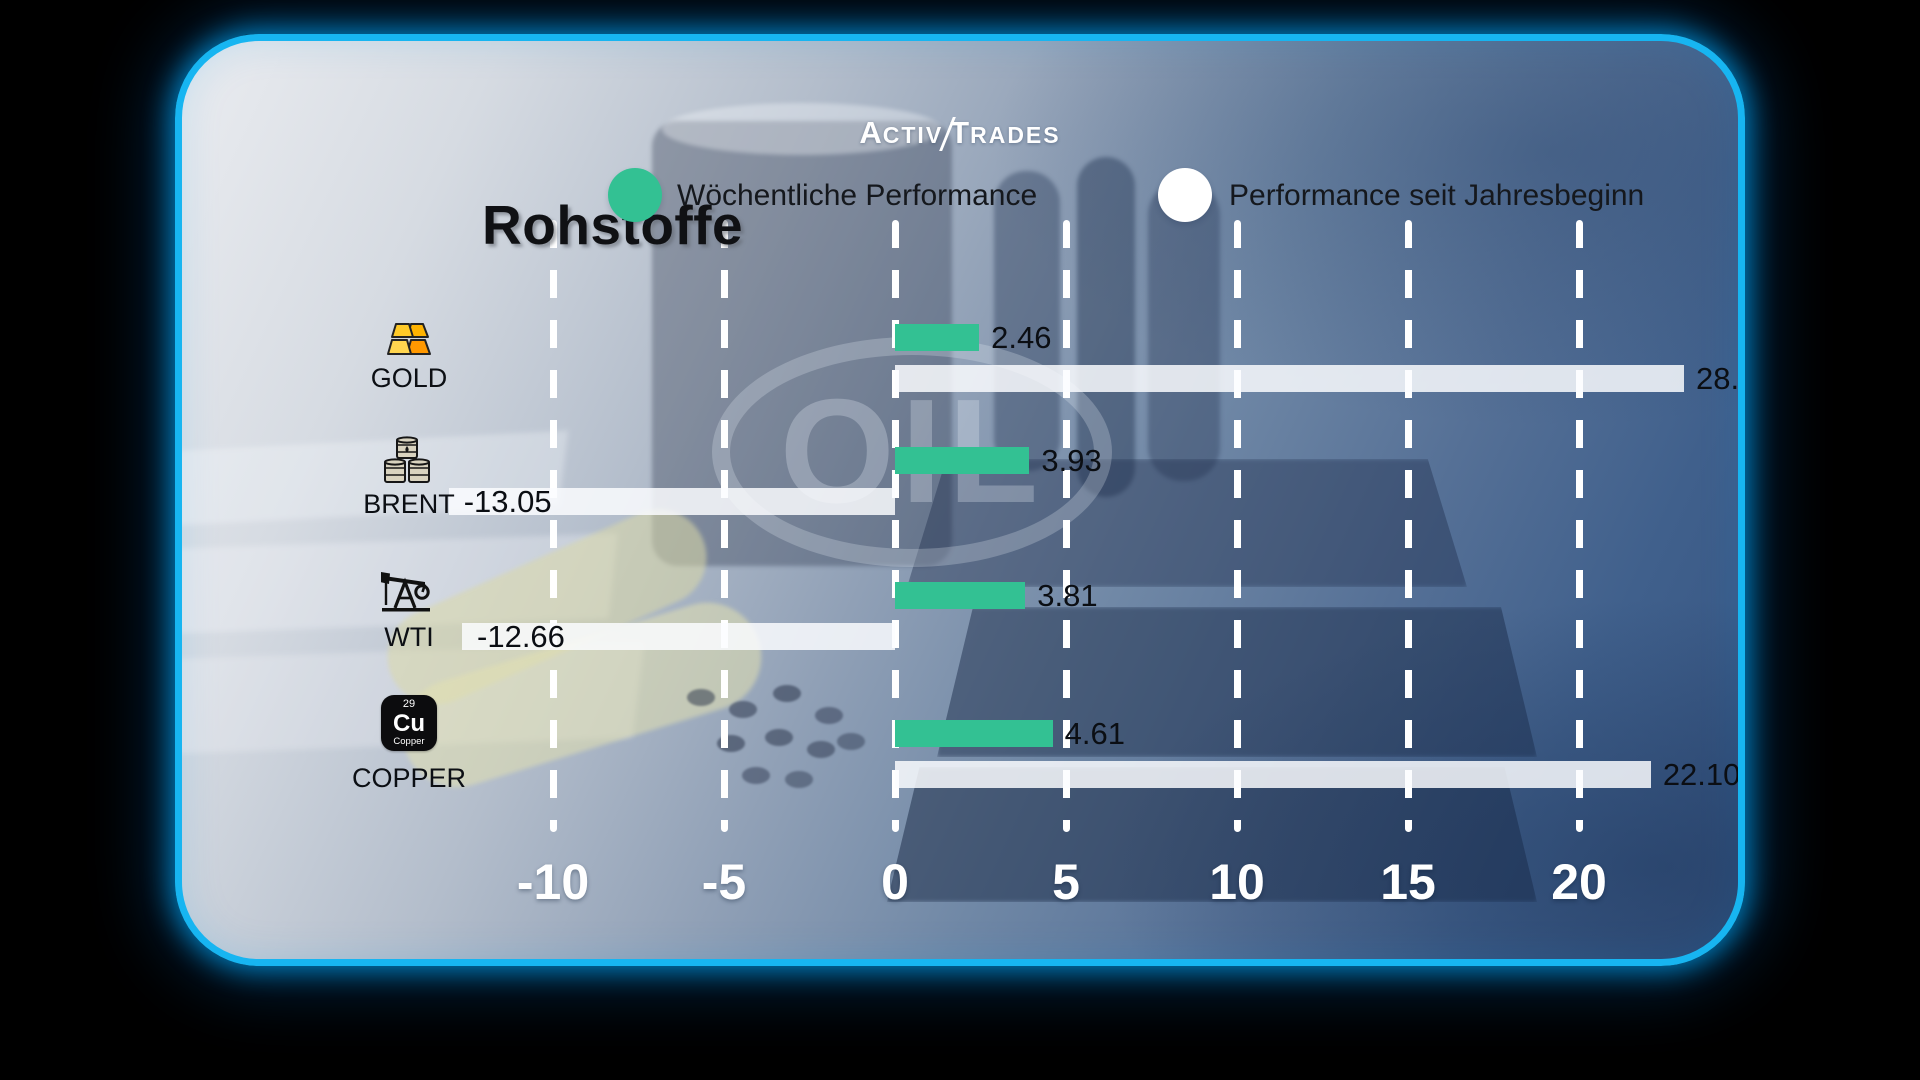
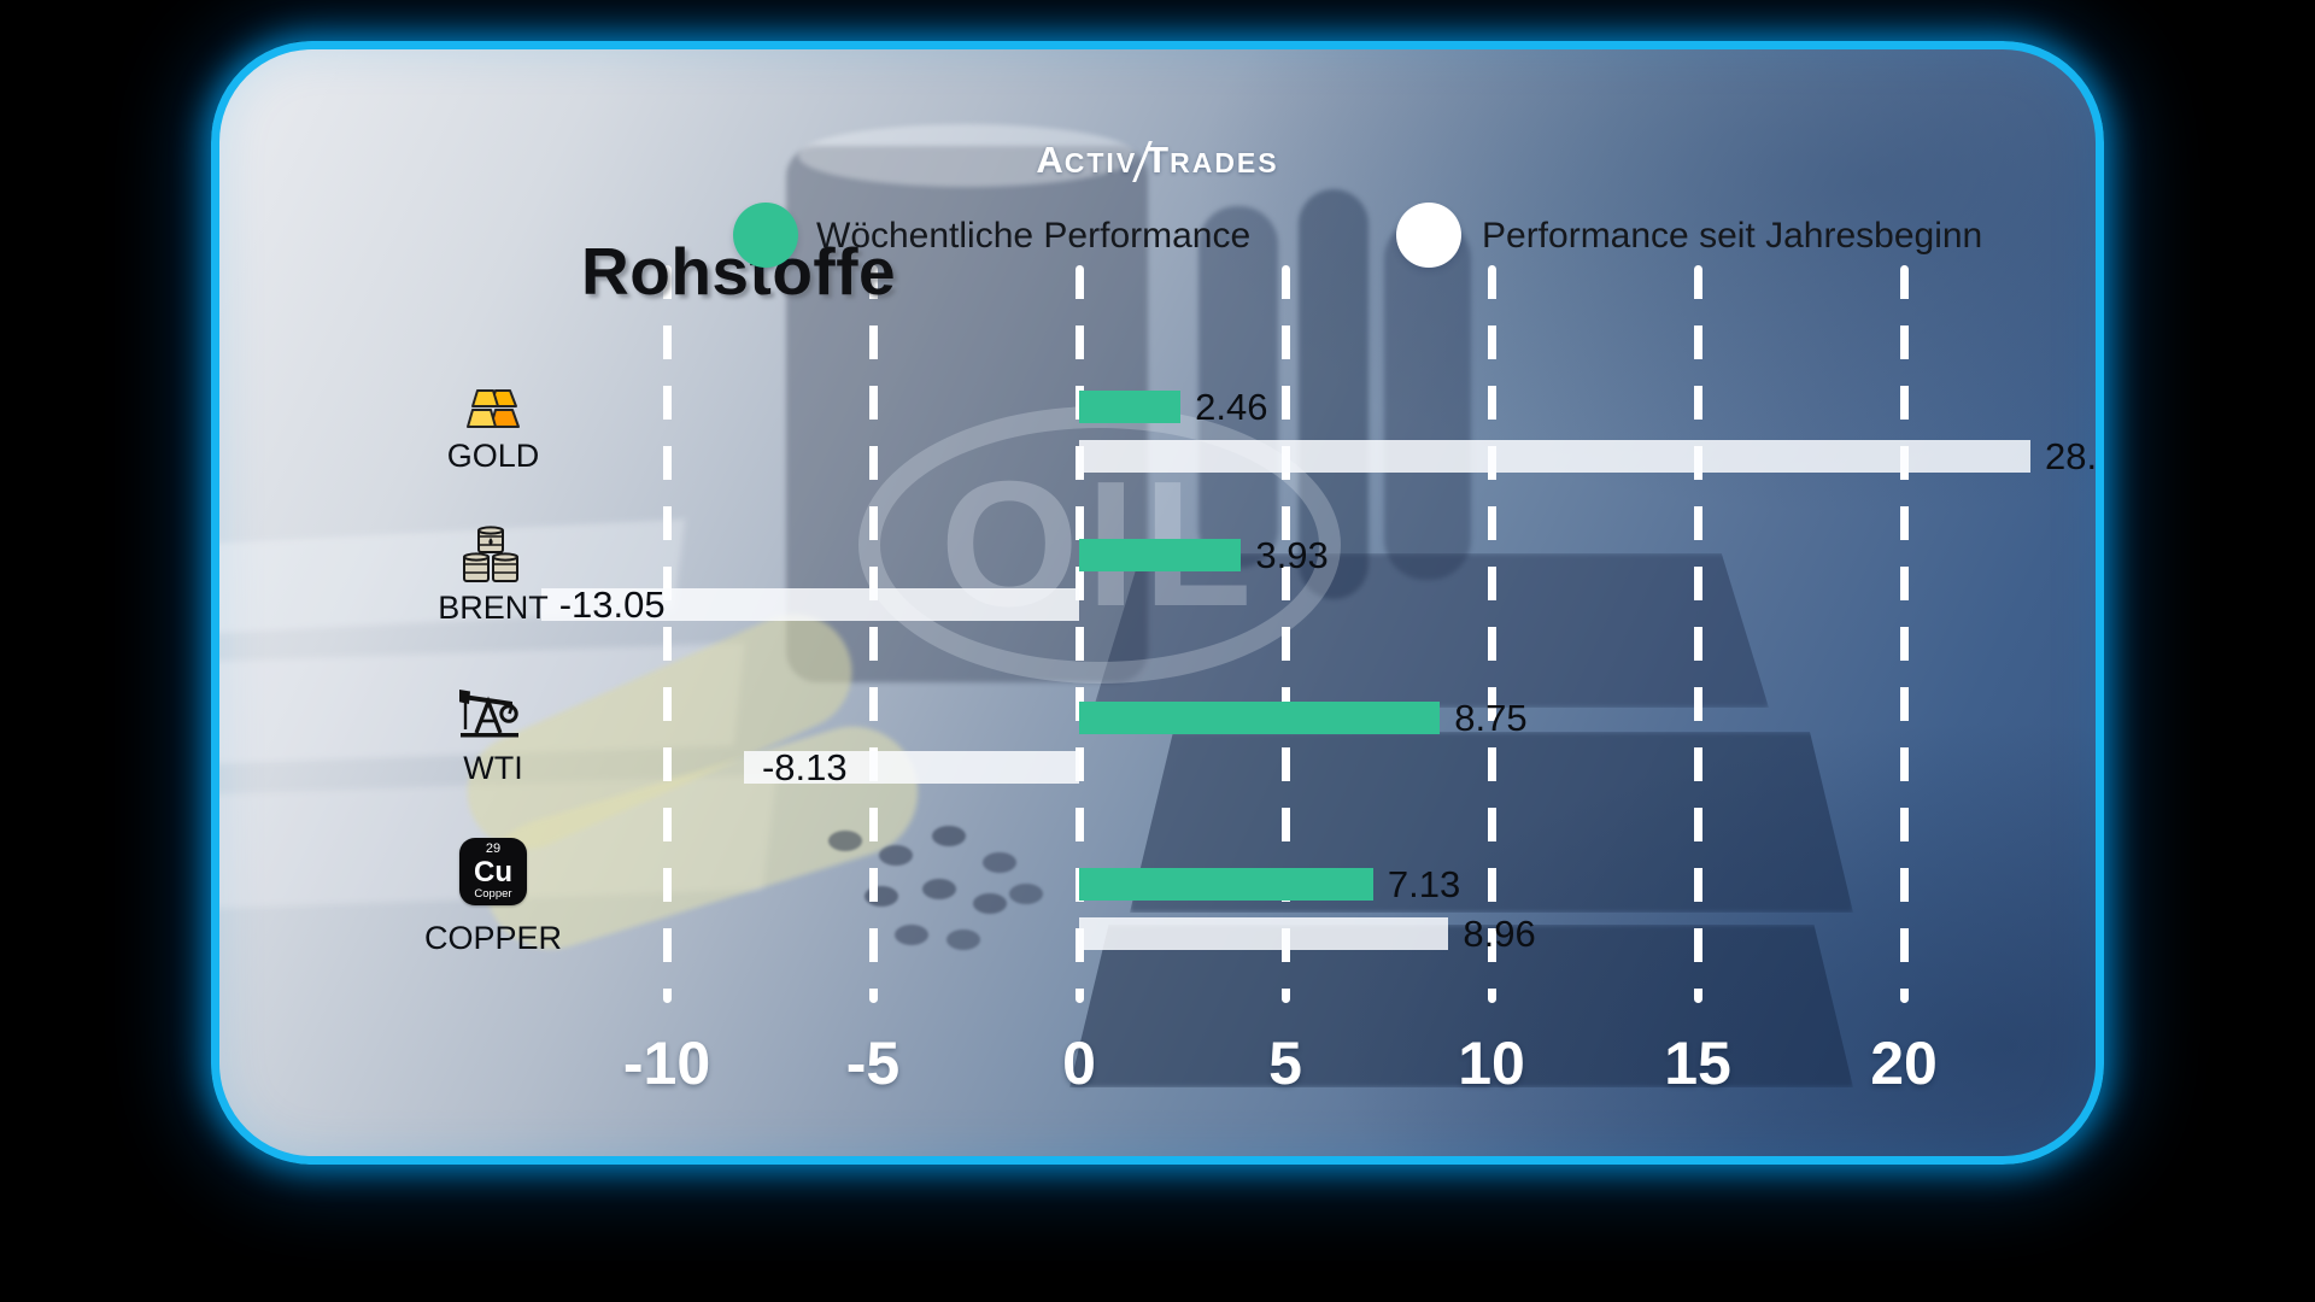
Wöchentliche Performance/WTI: 3.81 -> 8.75
Performance seit Jahresbeginn/WTI: -12.66 -> -8.13
Wöchentliche Performance/COPPER: 4.61 -> 7.13
Performance seit Jahresbeginn/COPPER: 22.10 -> 8.96
